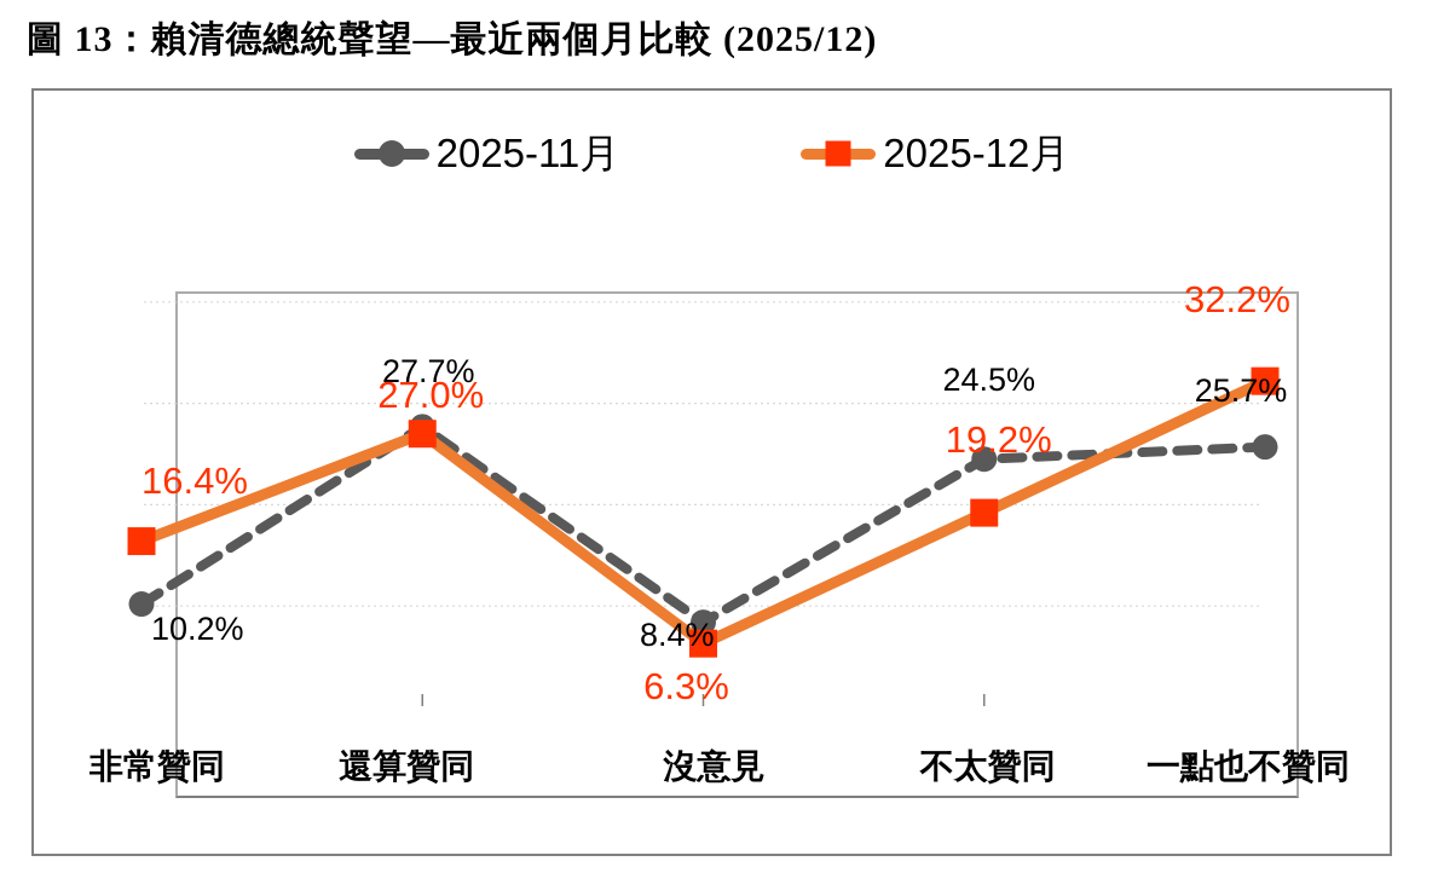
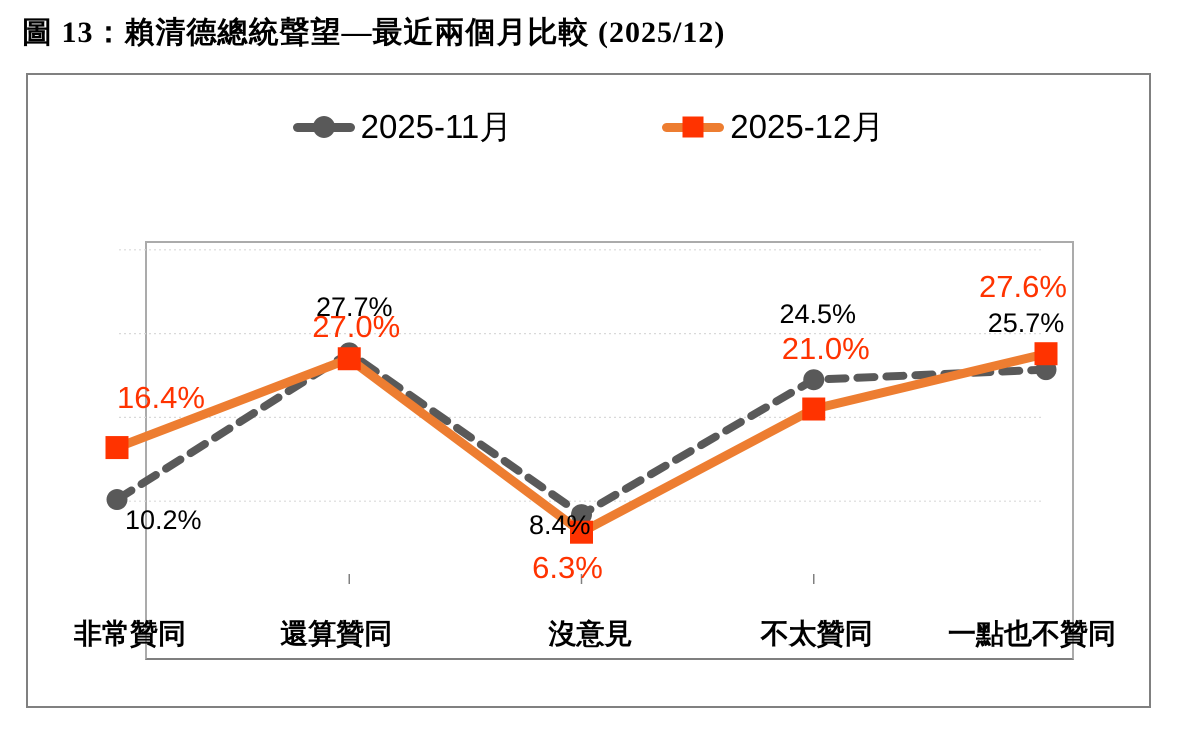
2025-12月/不太贊同: 19.2% -> 21.0%
2025-12月/一點也不贊同: 32.2% -> 27.6%
